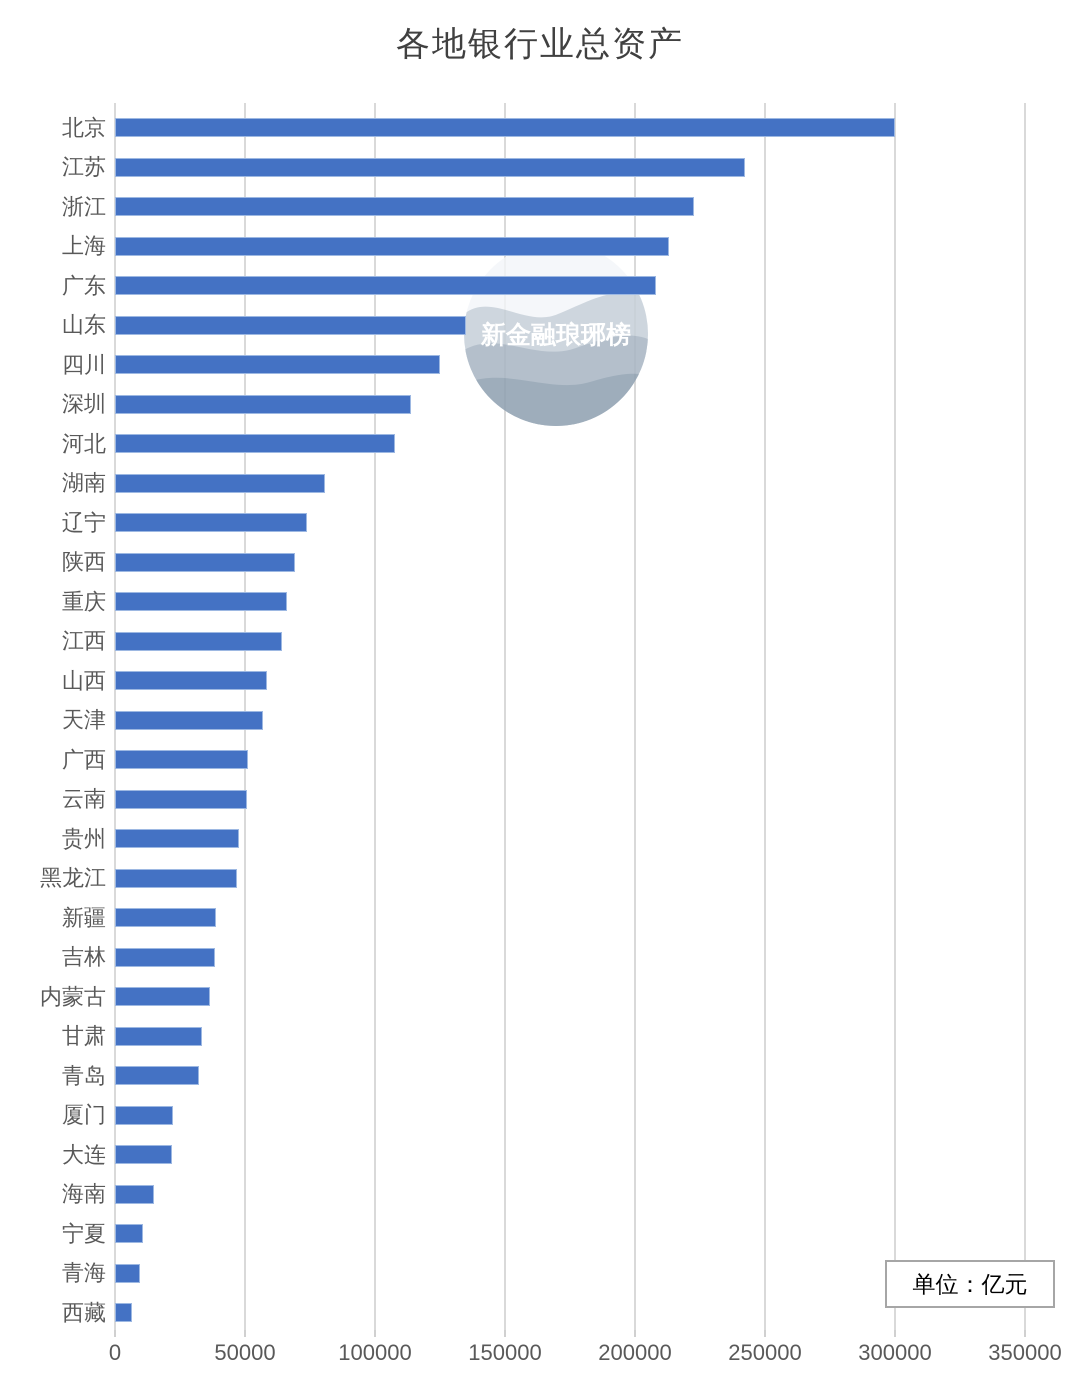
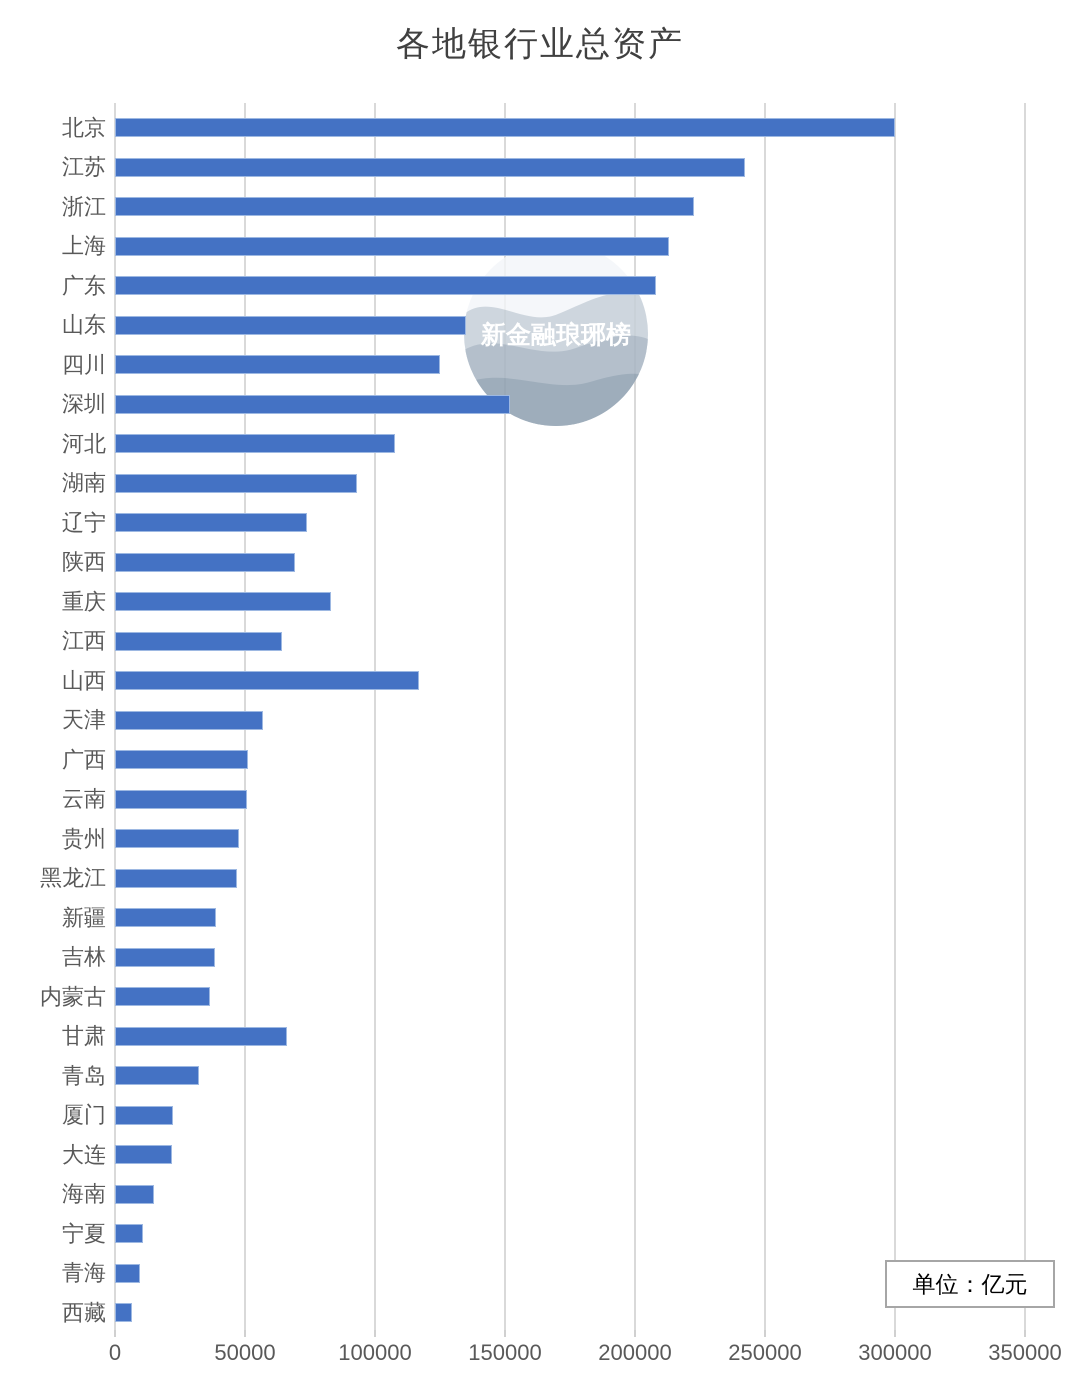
深圳: 114000 -> 152000
湖南: 81000 -> 93000
重庆: 66000 -> 83000
山西: 59000 -> 117000
甘肃: 34000 -> 66000
